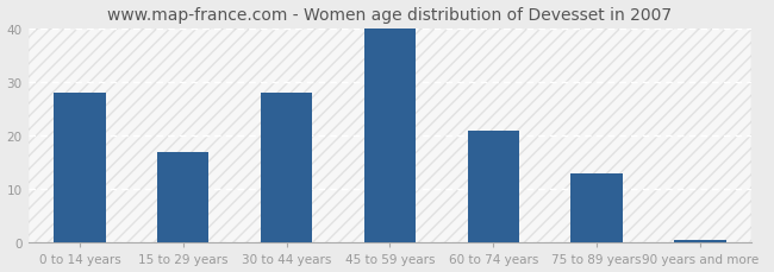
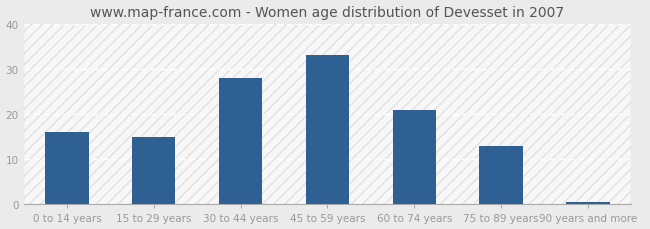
0 to 14 years: 28.0 -> 16.0
15 to 29 years: 17.0 -> 15.0
45 to 59 years: 40.0 -> 33.0
